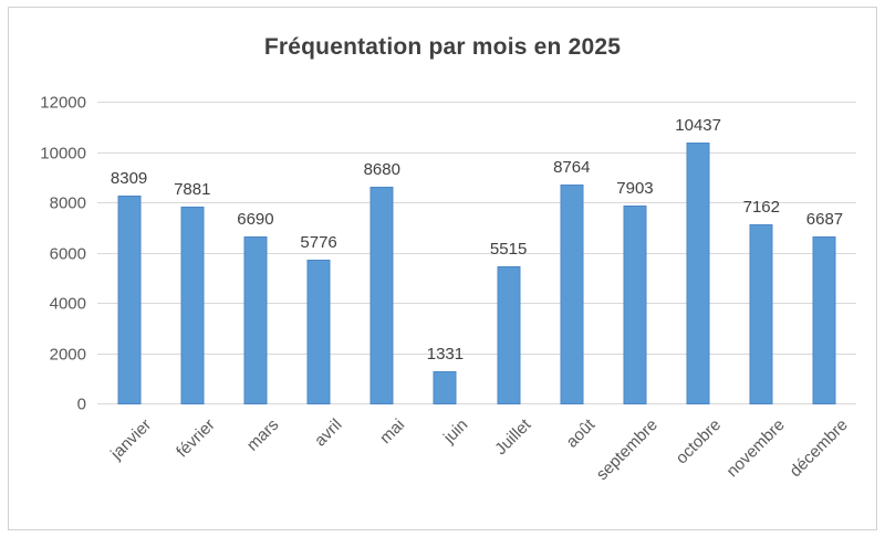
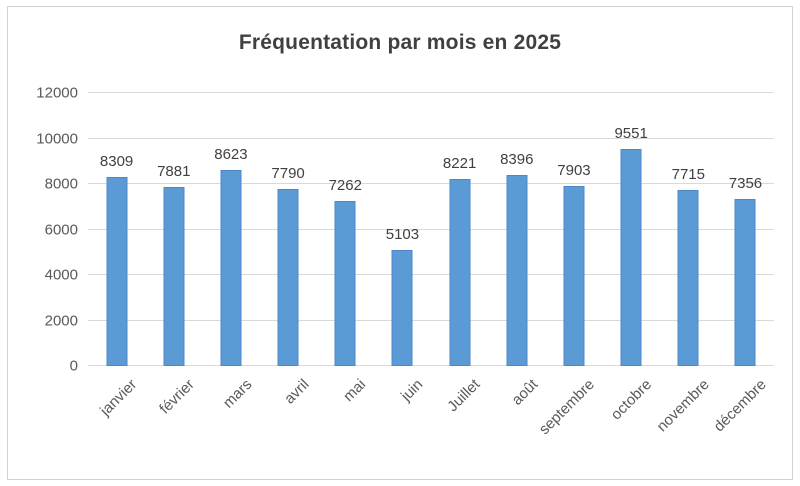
mars: 6690 -> 8623
avril: 5776 -> 7790
mai: 8680 -> 7262
juin: 1331 -> 5103
Juillet: 5515 -> 8221
août: 8764 -> 8396
octobre: 10437 -> 9551
novembre: 7162 -> 7715
décembre: 6687 -> 7356
